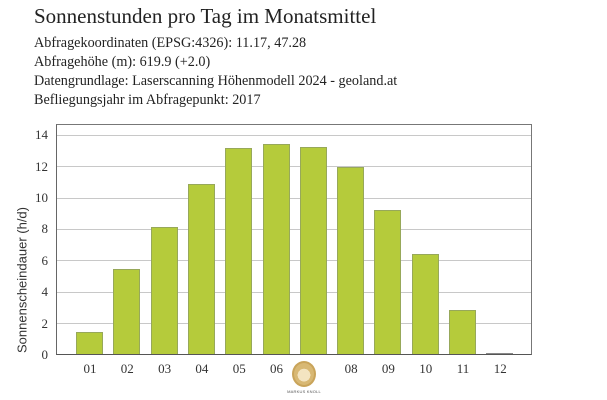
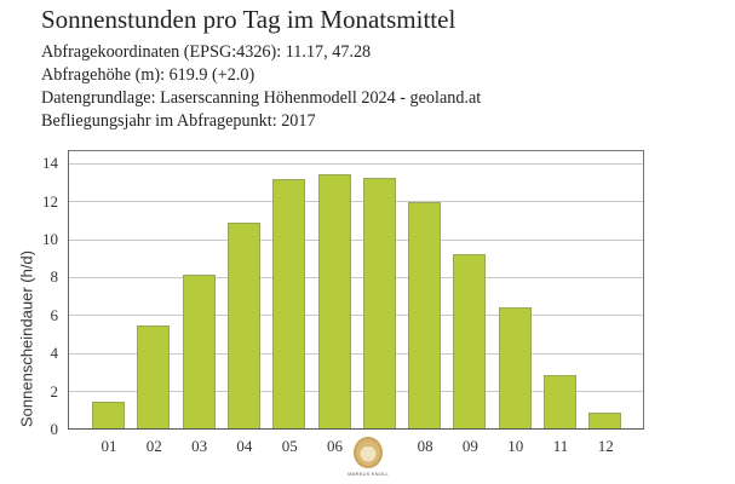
12: 0.1 -> 0.8
